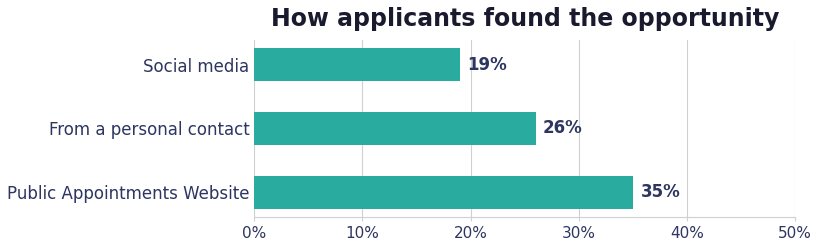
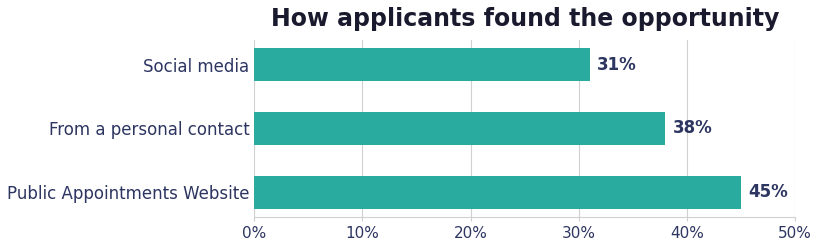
Social media: 19% -> 31%
From a personal contact: 26% -> 38%
Public Appointments Website: 35% -> 45%
